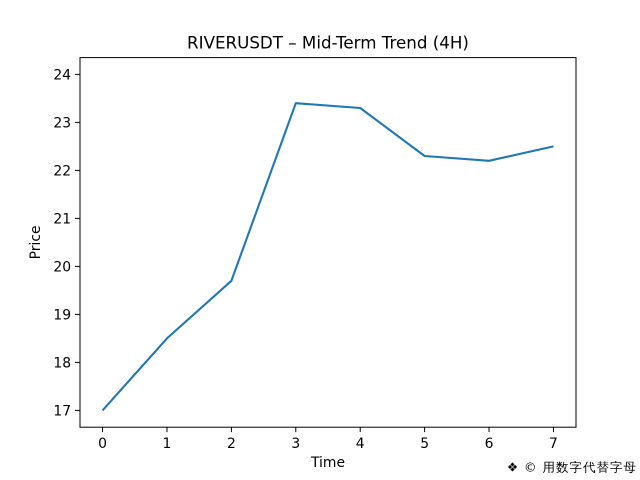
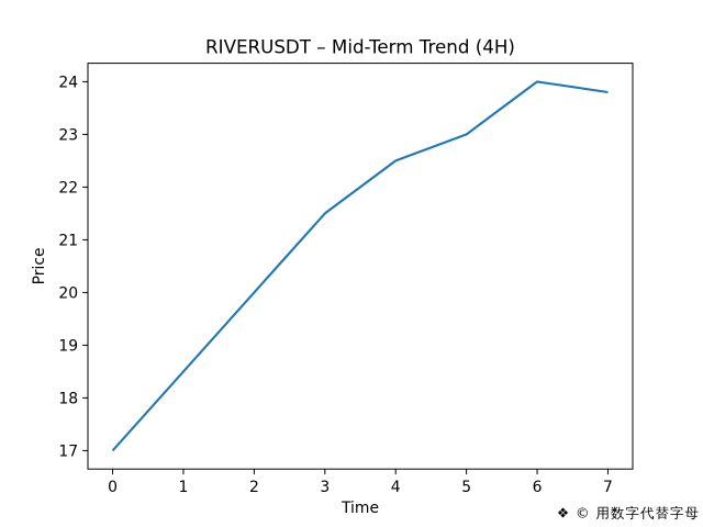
2: 19.7 -> 20.0
3: 23.4 -> 21.5
4: 23.3 -> 22.5
5: 22.3 -> 23.0
6: 22.2 -> 24.0
7: 22.5 -> 23.8
